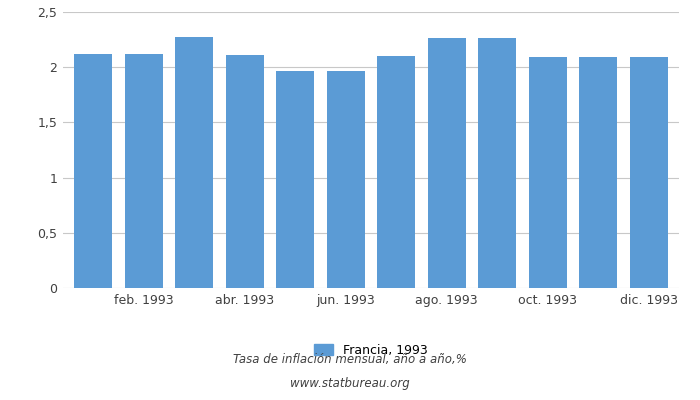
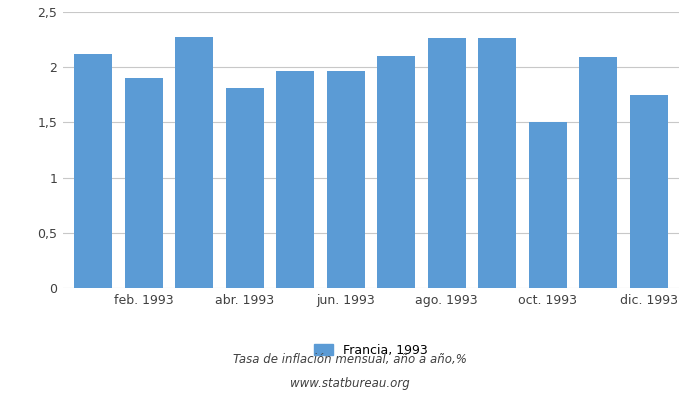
feb. 1993: 2,12 -> 1,90
abr. 1993: 2,11 -> 1,81
oct. 1993: 2,09 -> 1,50
dic. 1993: 2,09 -> 1,75
